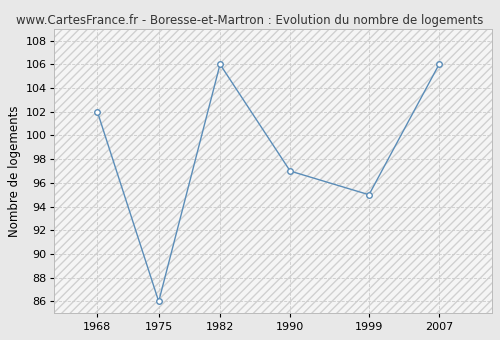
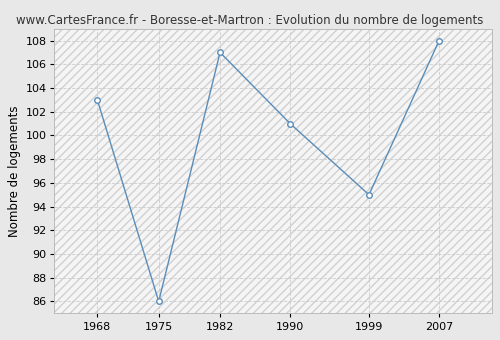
1968: 102 -> 103
1982: 106 -> 107
1990: 97 -> 101
2007: 106 -> 108
